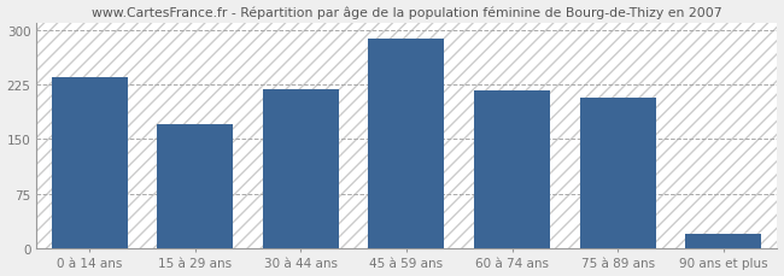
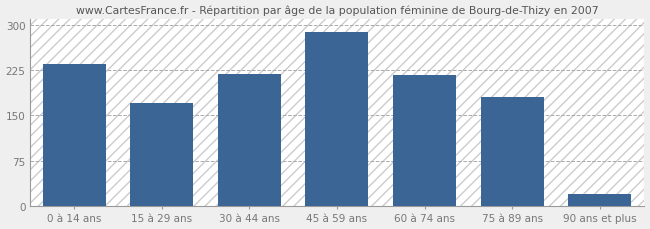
75 à 89 ans: 206 -> 180
